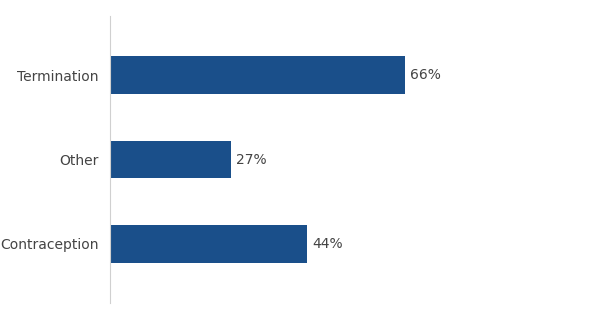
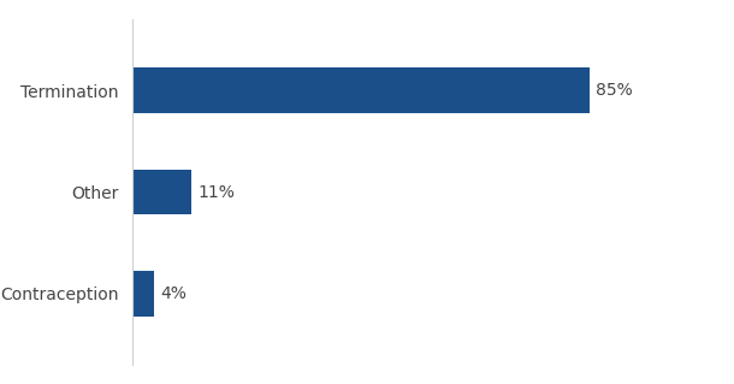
Termination: 66% -> 85%
Other: 27% -> 11%
Contraception: 44% -> 4%
